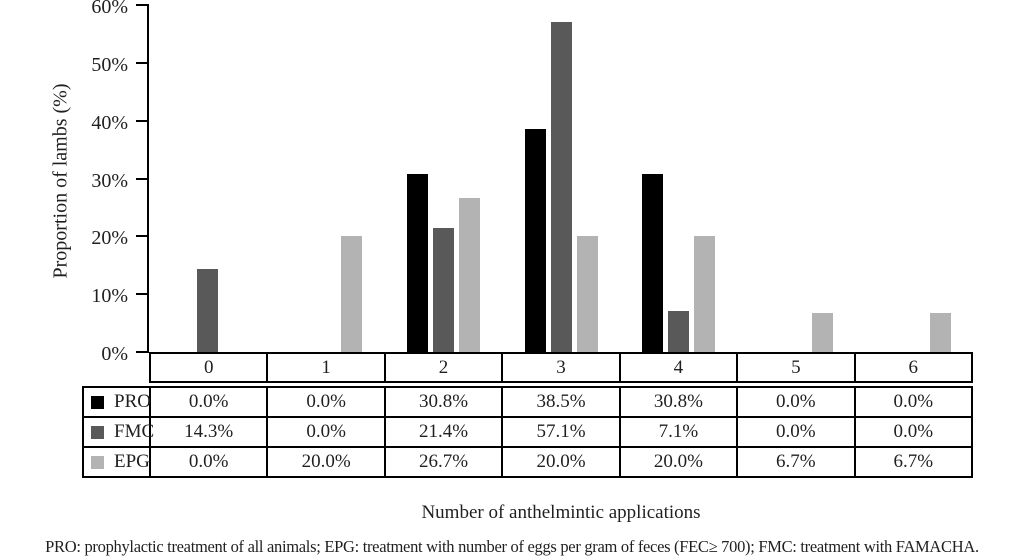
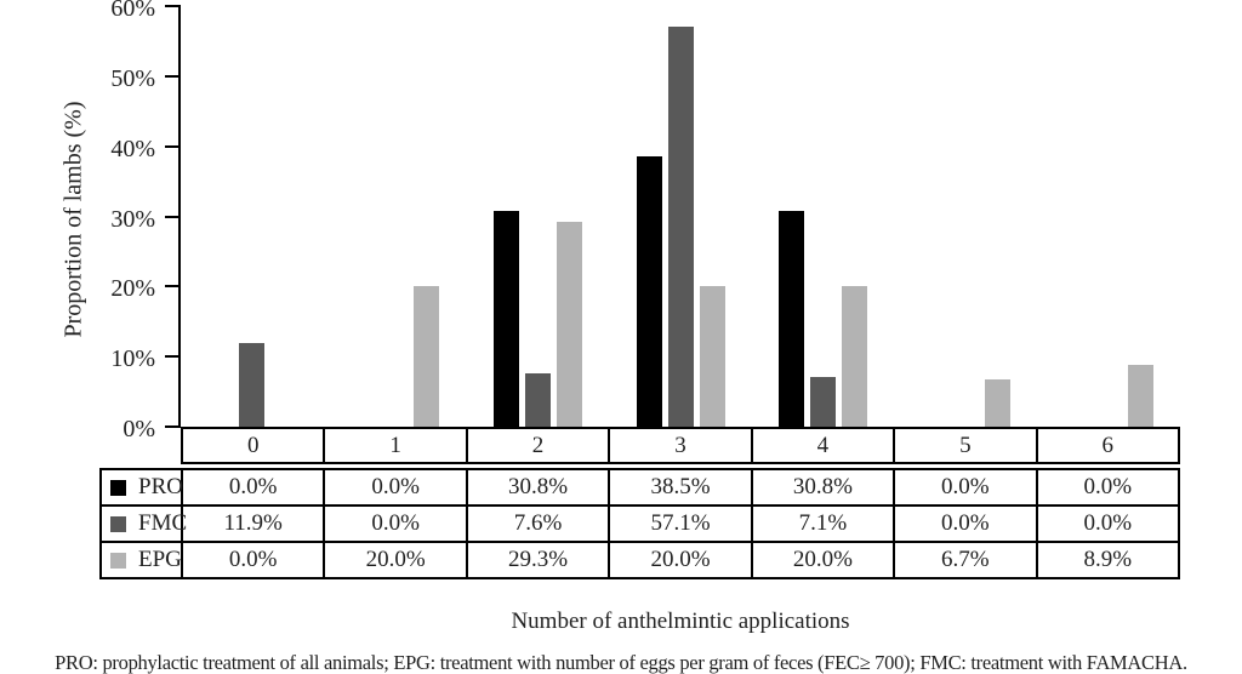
FMC/0: 14.3% -> 11.9%
FMC/2: 21.4% -> 7.6%
EPG/2: 26.7% -> 29.3%
EPG/6: 6.7% -> 8.9%
